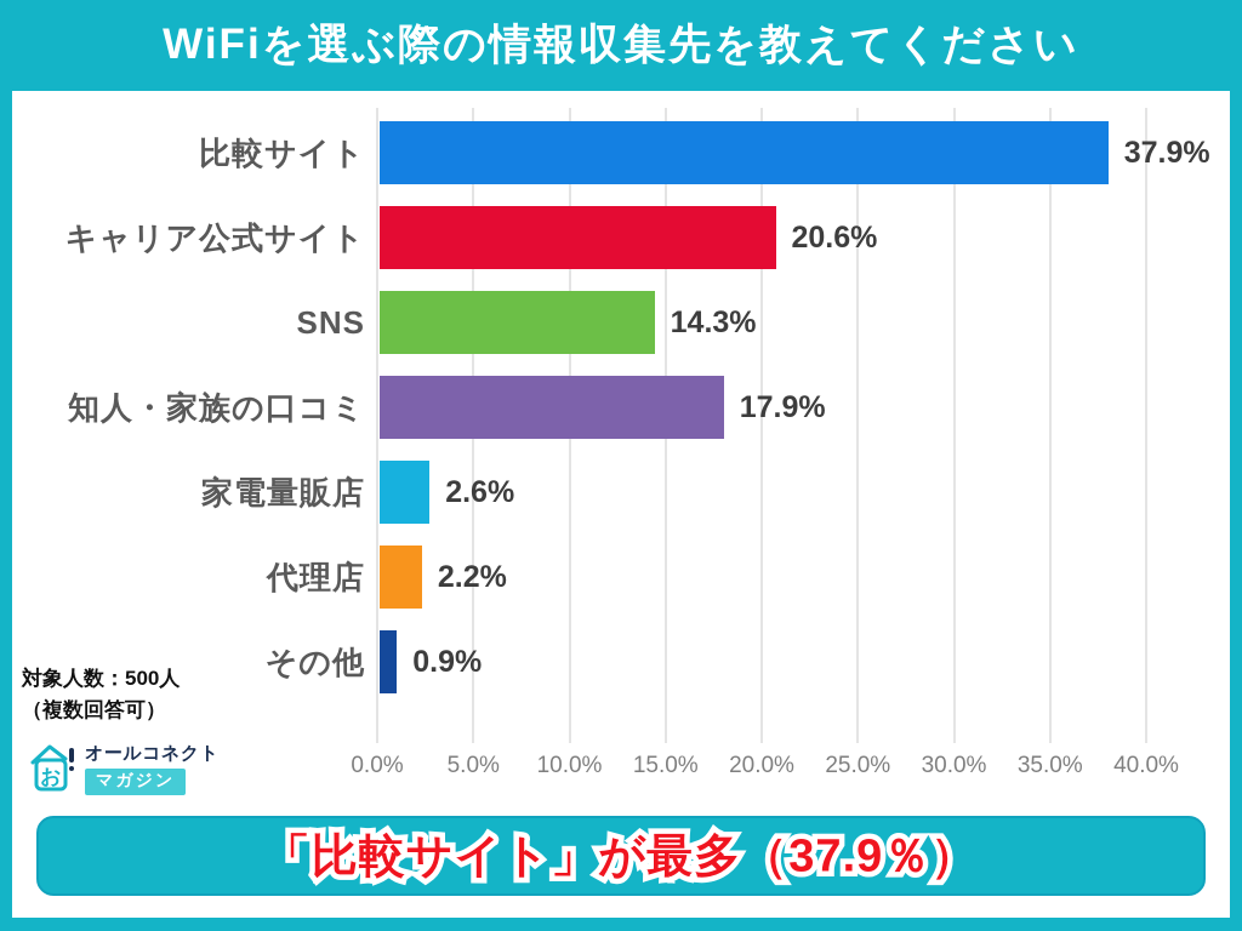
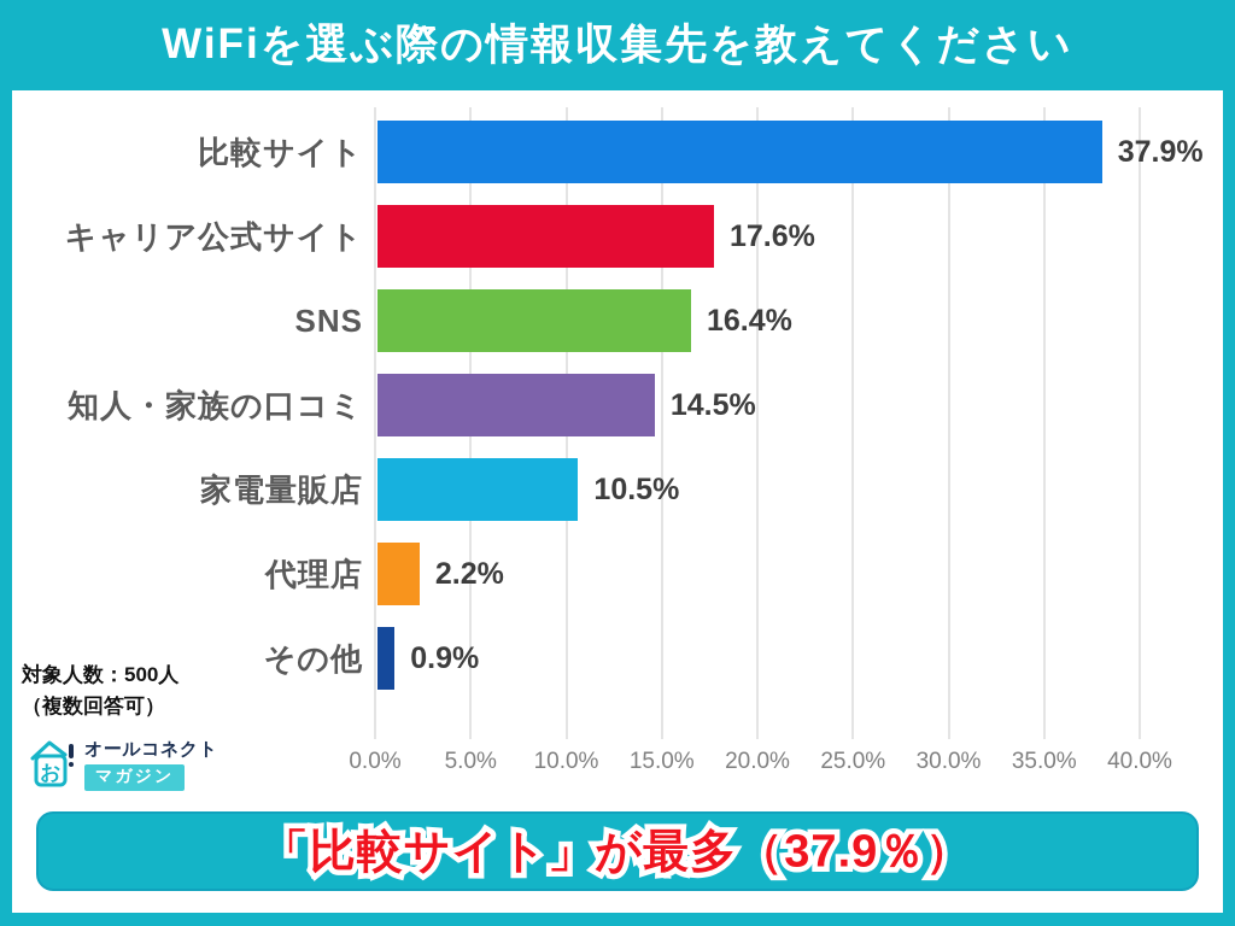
キャリア公式サイト: 20.6% -> 17.6%
SNS: 14.3% -> 16.4%
知人・家族の口コミ: 17.9% -> 14.5%
家電量販店: 2.6% -> 10.5%
